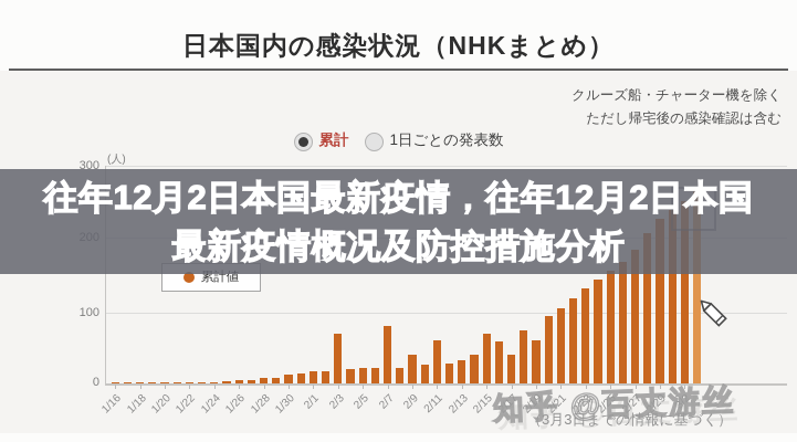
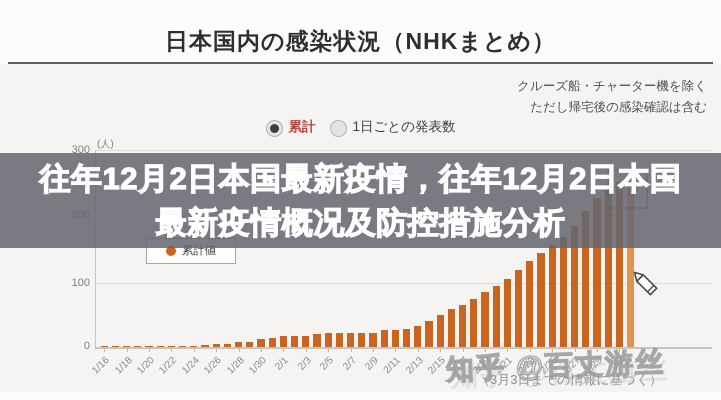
2/3: 70 -> 20
2/7: 80 -> 20
2/9: 40 -> 20
2/11: 60 -> 30
2/15: 70 -> 50
2/17: 40 -> 60
2/19: 60 -> 80
